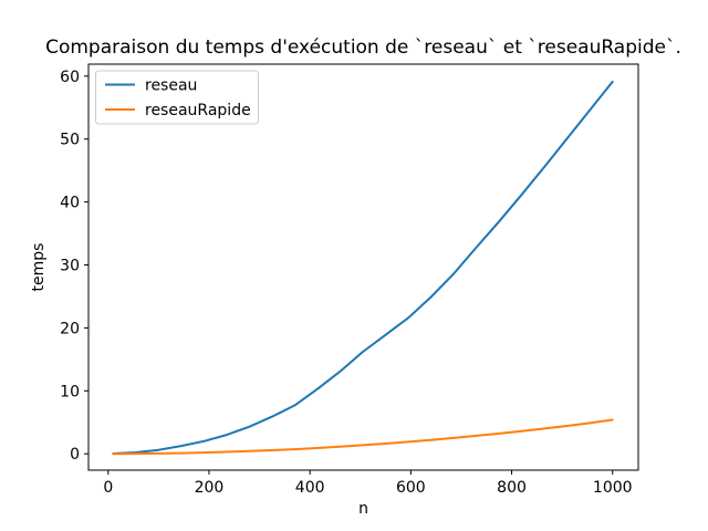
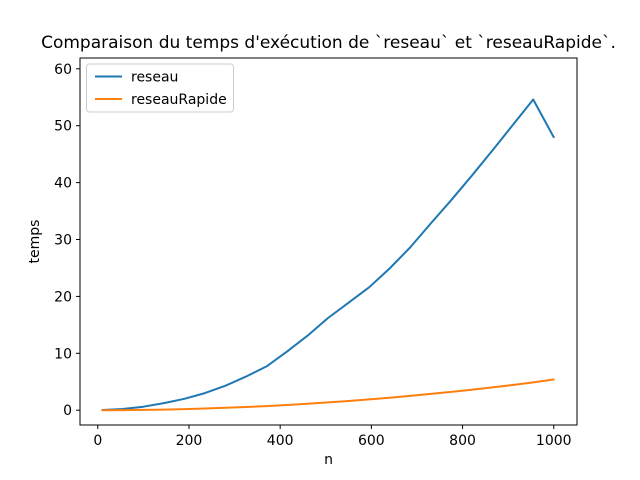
reseau/1000: 59 -> 48
